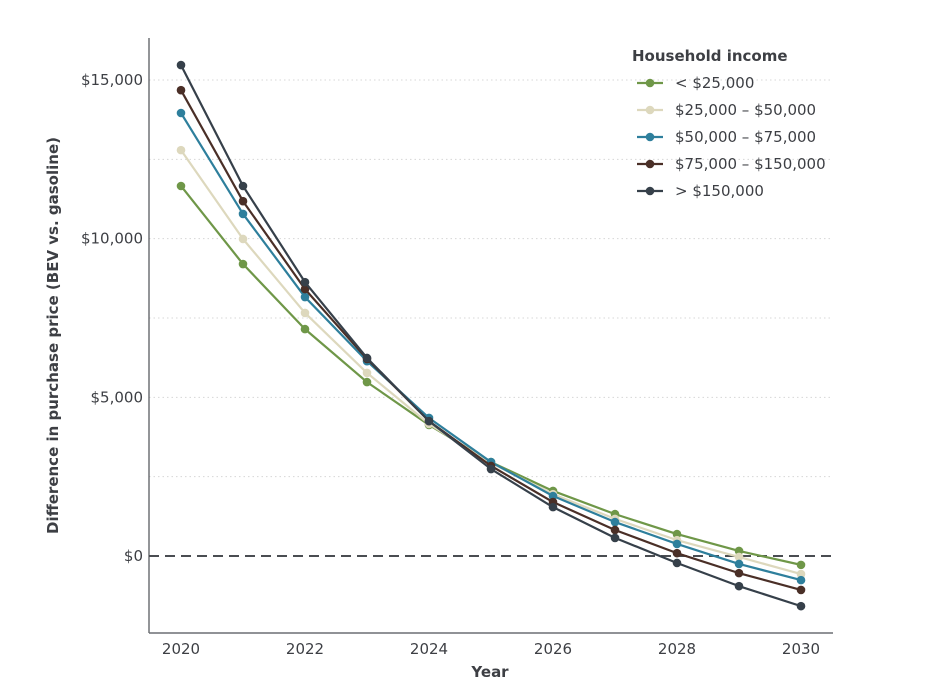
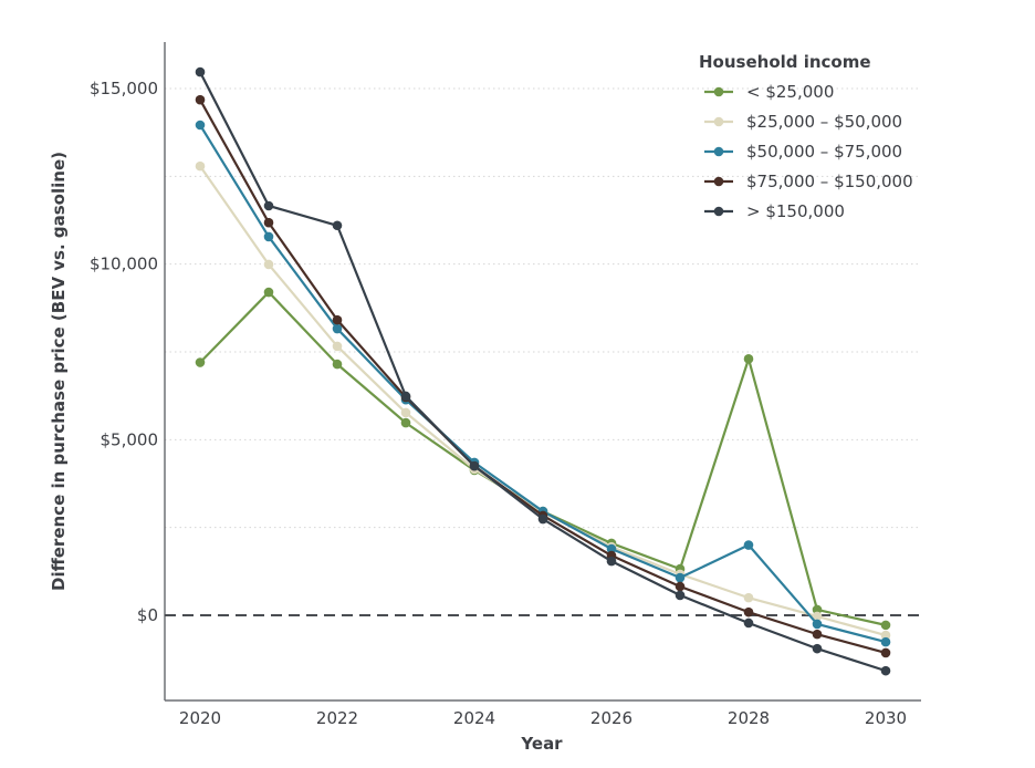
< $25,000/2020: $11700 -> $7200
> $150,000/2022: $8600 -> $11100
< $25,000/2028: $700 -> $7300
$50,000 – $75,000/2028: $400 -> $2000
